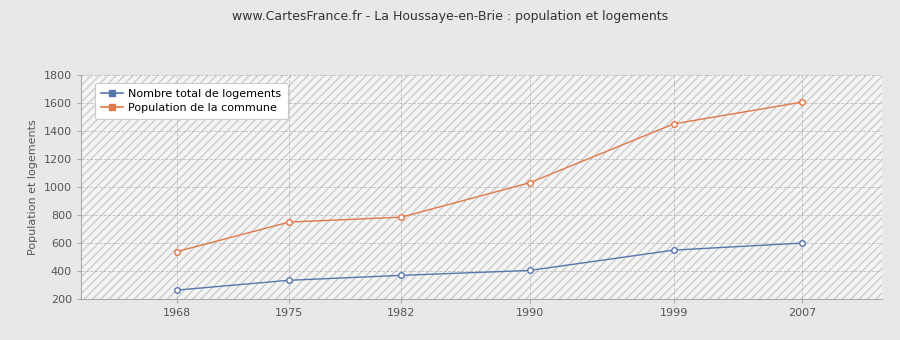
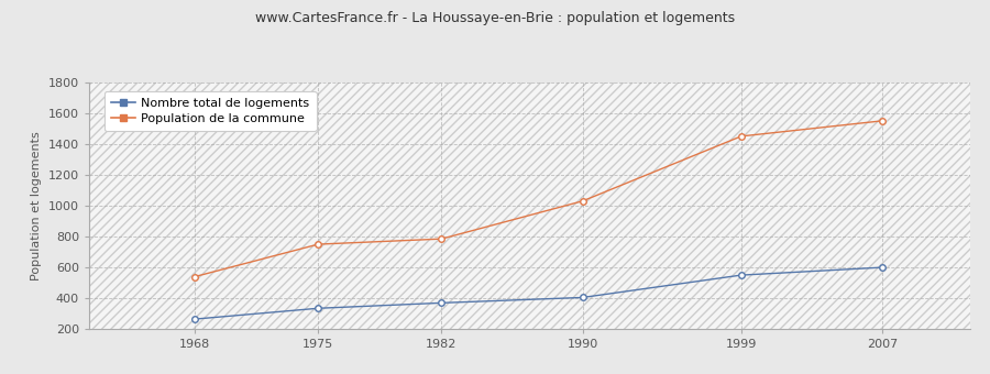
Population de la commune/2007: 1600 -> 1550
